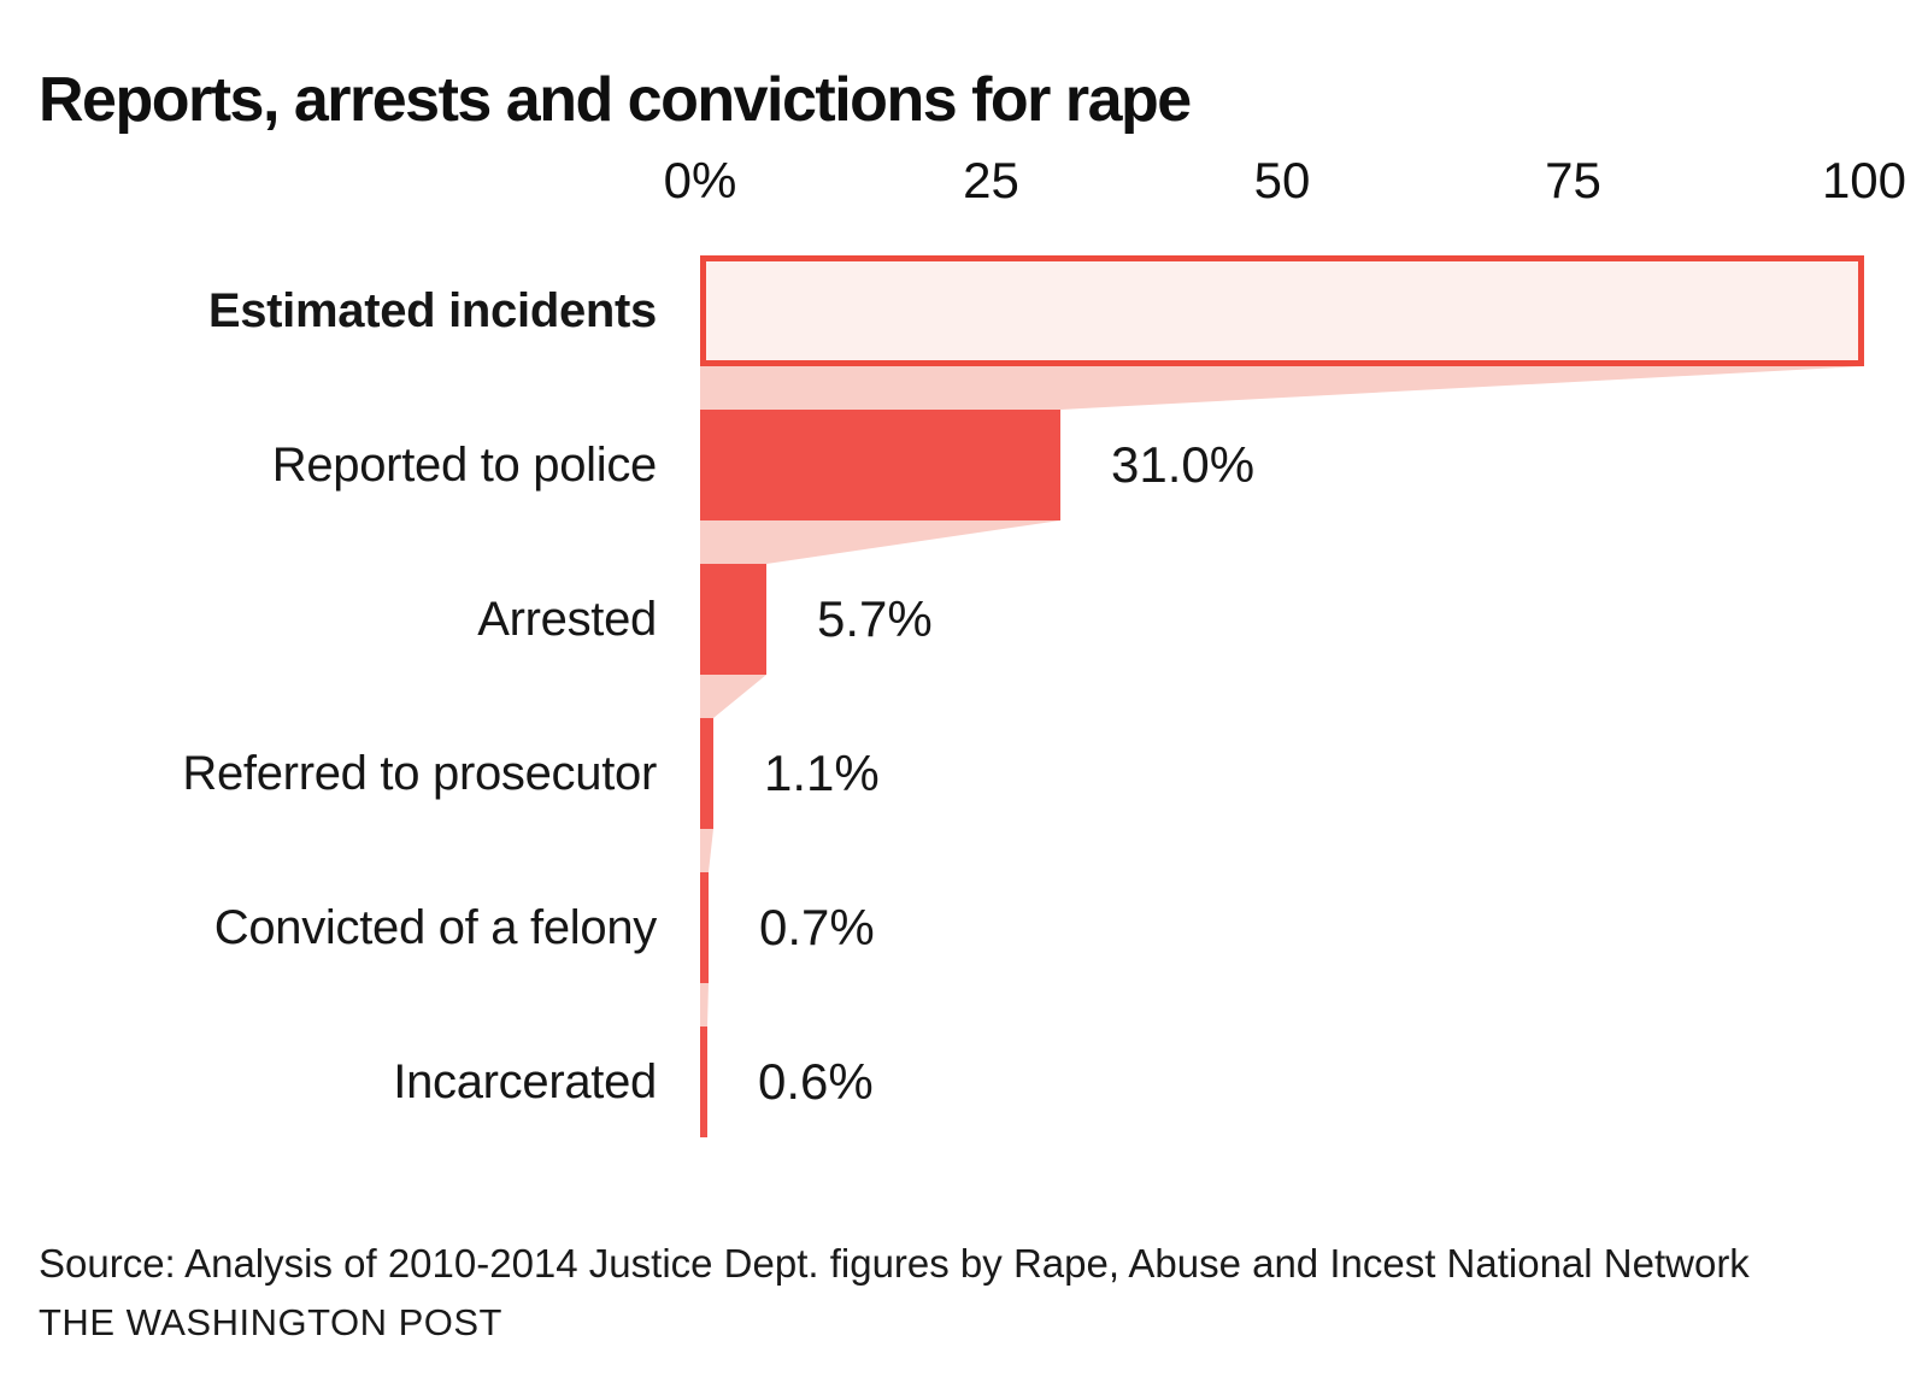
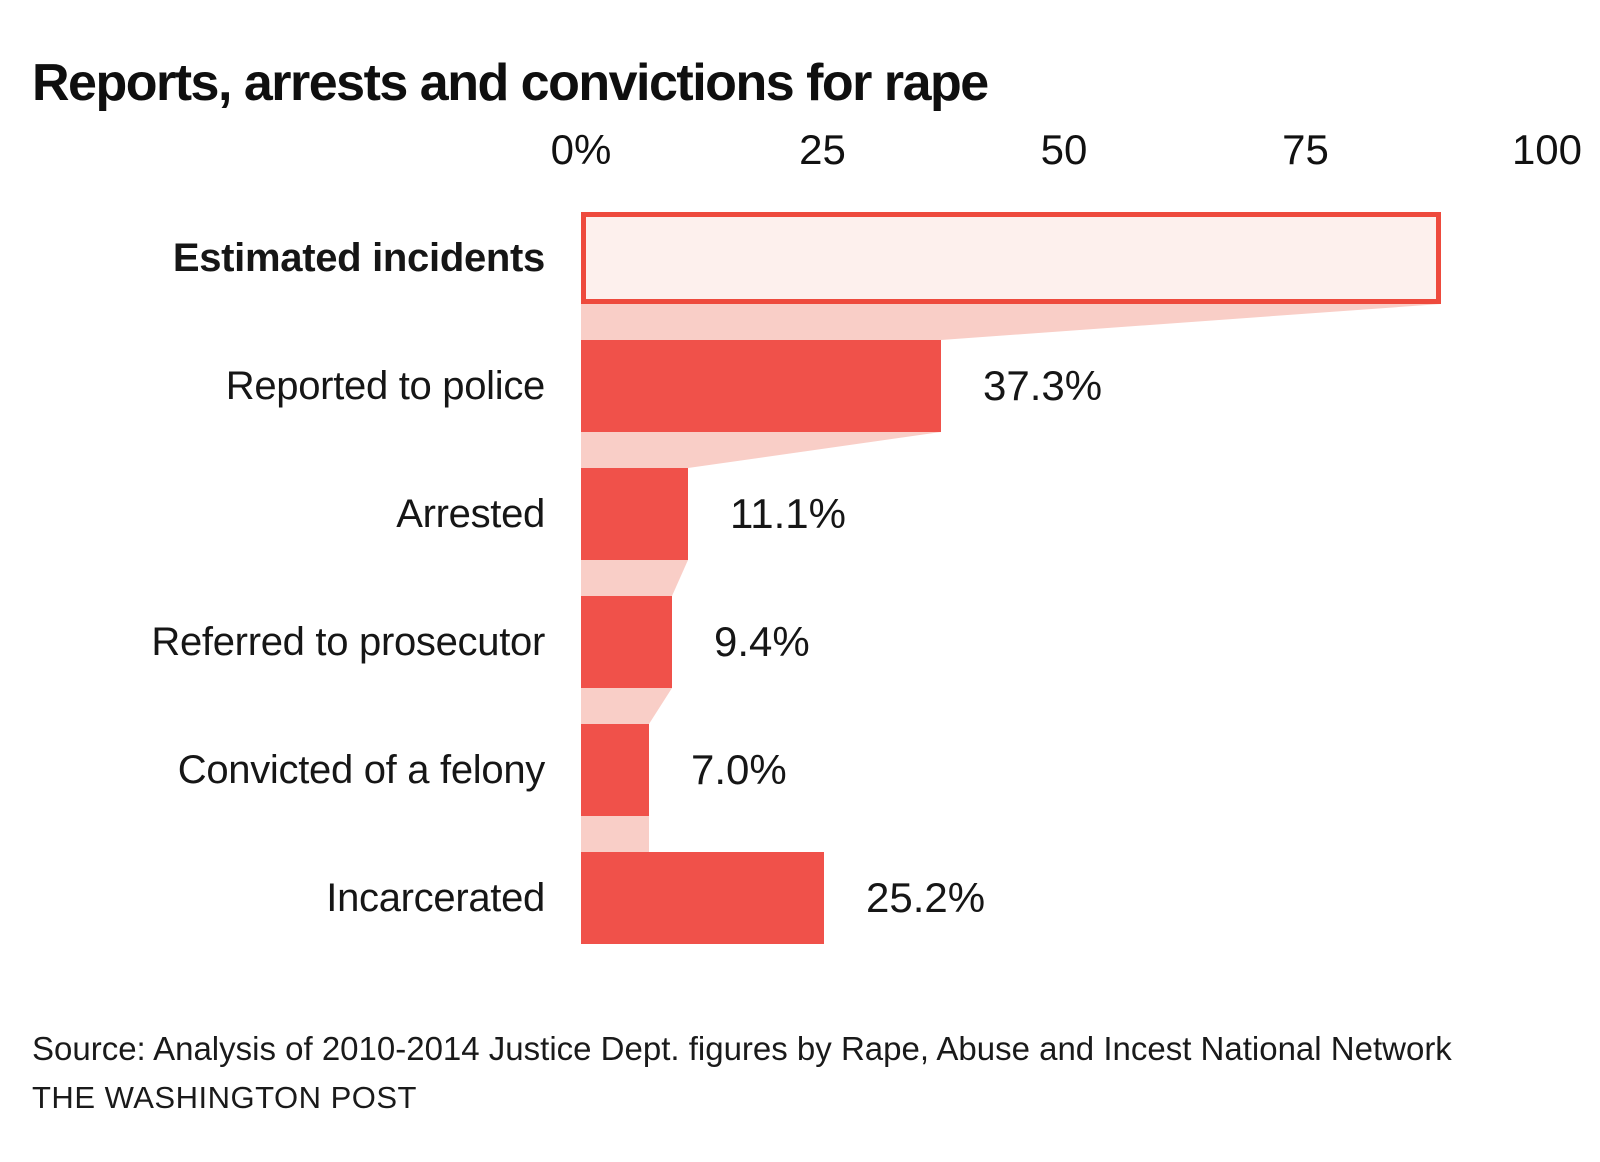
Estimated incidents: 100 -> 89
Reported to police: 31.0% -> 37.3%
Arrested: 5.7% -> 11.1%
Referred to prosecutor: 1.1% -> 9.4%
Convicted of a felony: 0.7% -> 7.0%
Incarcerated: 0.6% -> 25.2%
